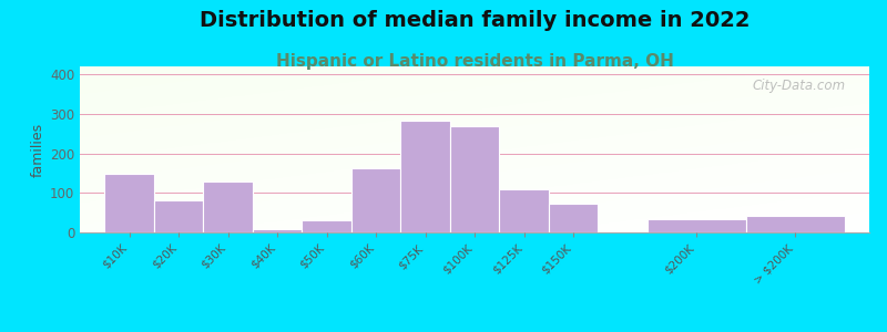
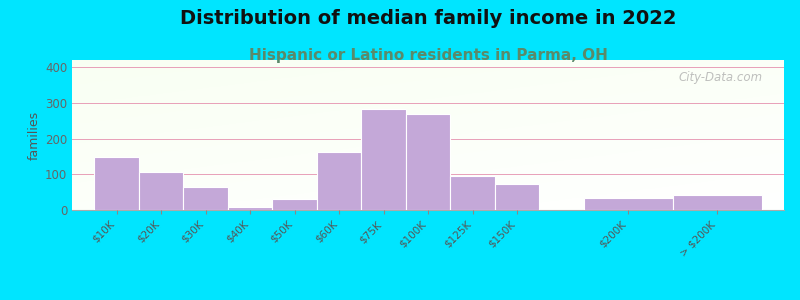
$20K: 80 -> 107
$30K: 130 -> 65
$125K: 110 -> 95
